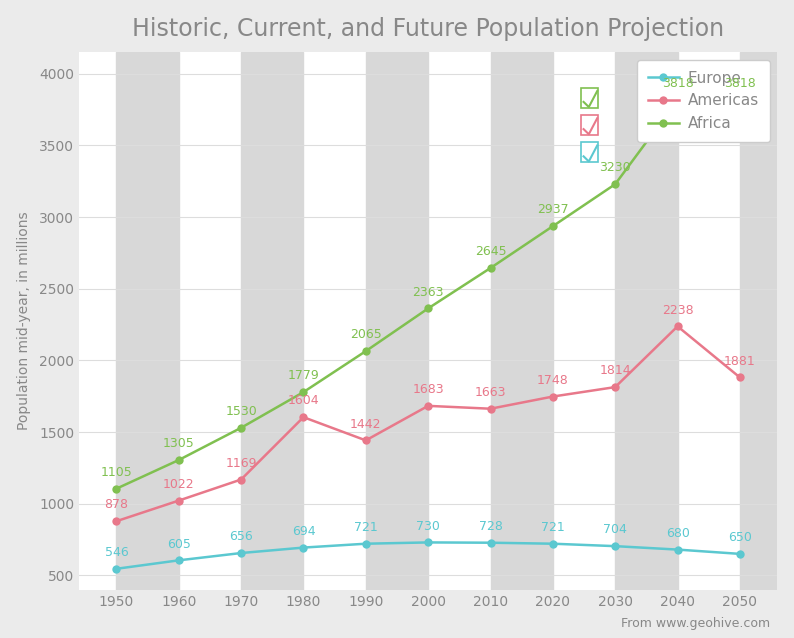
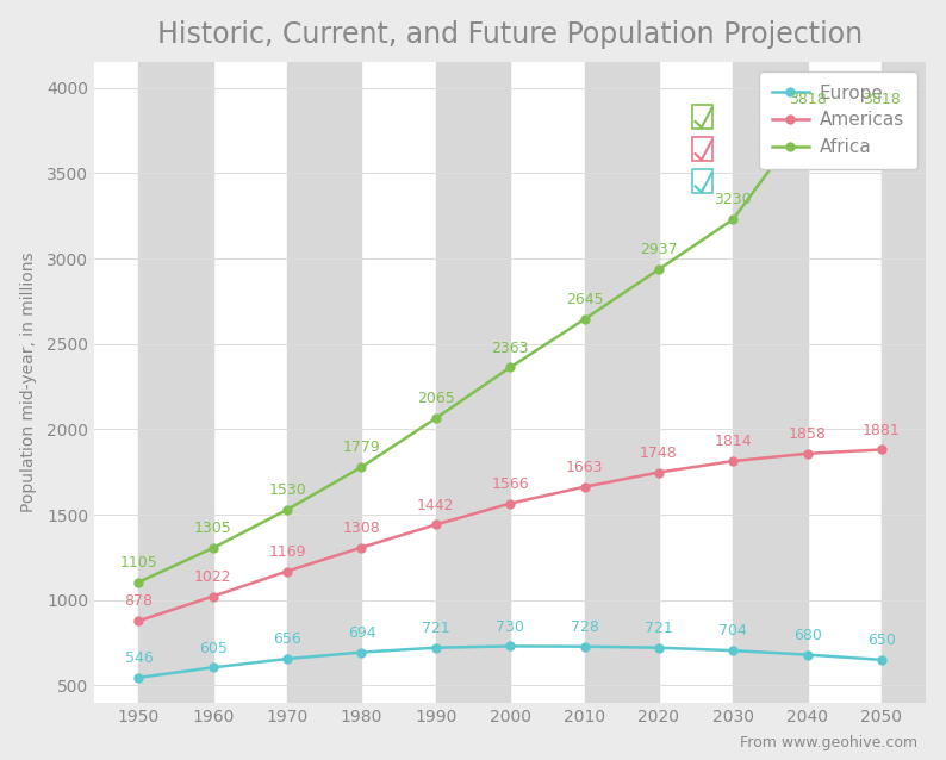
Americas/1980: 1604 -> 1308
Americas/2000: 1683 -> 1566
Americas/2040: 2238 -> 1858
